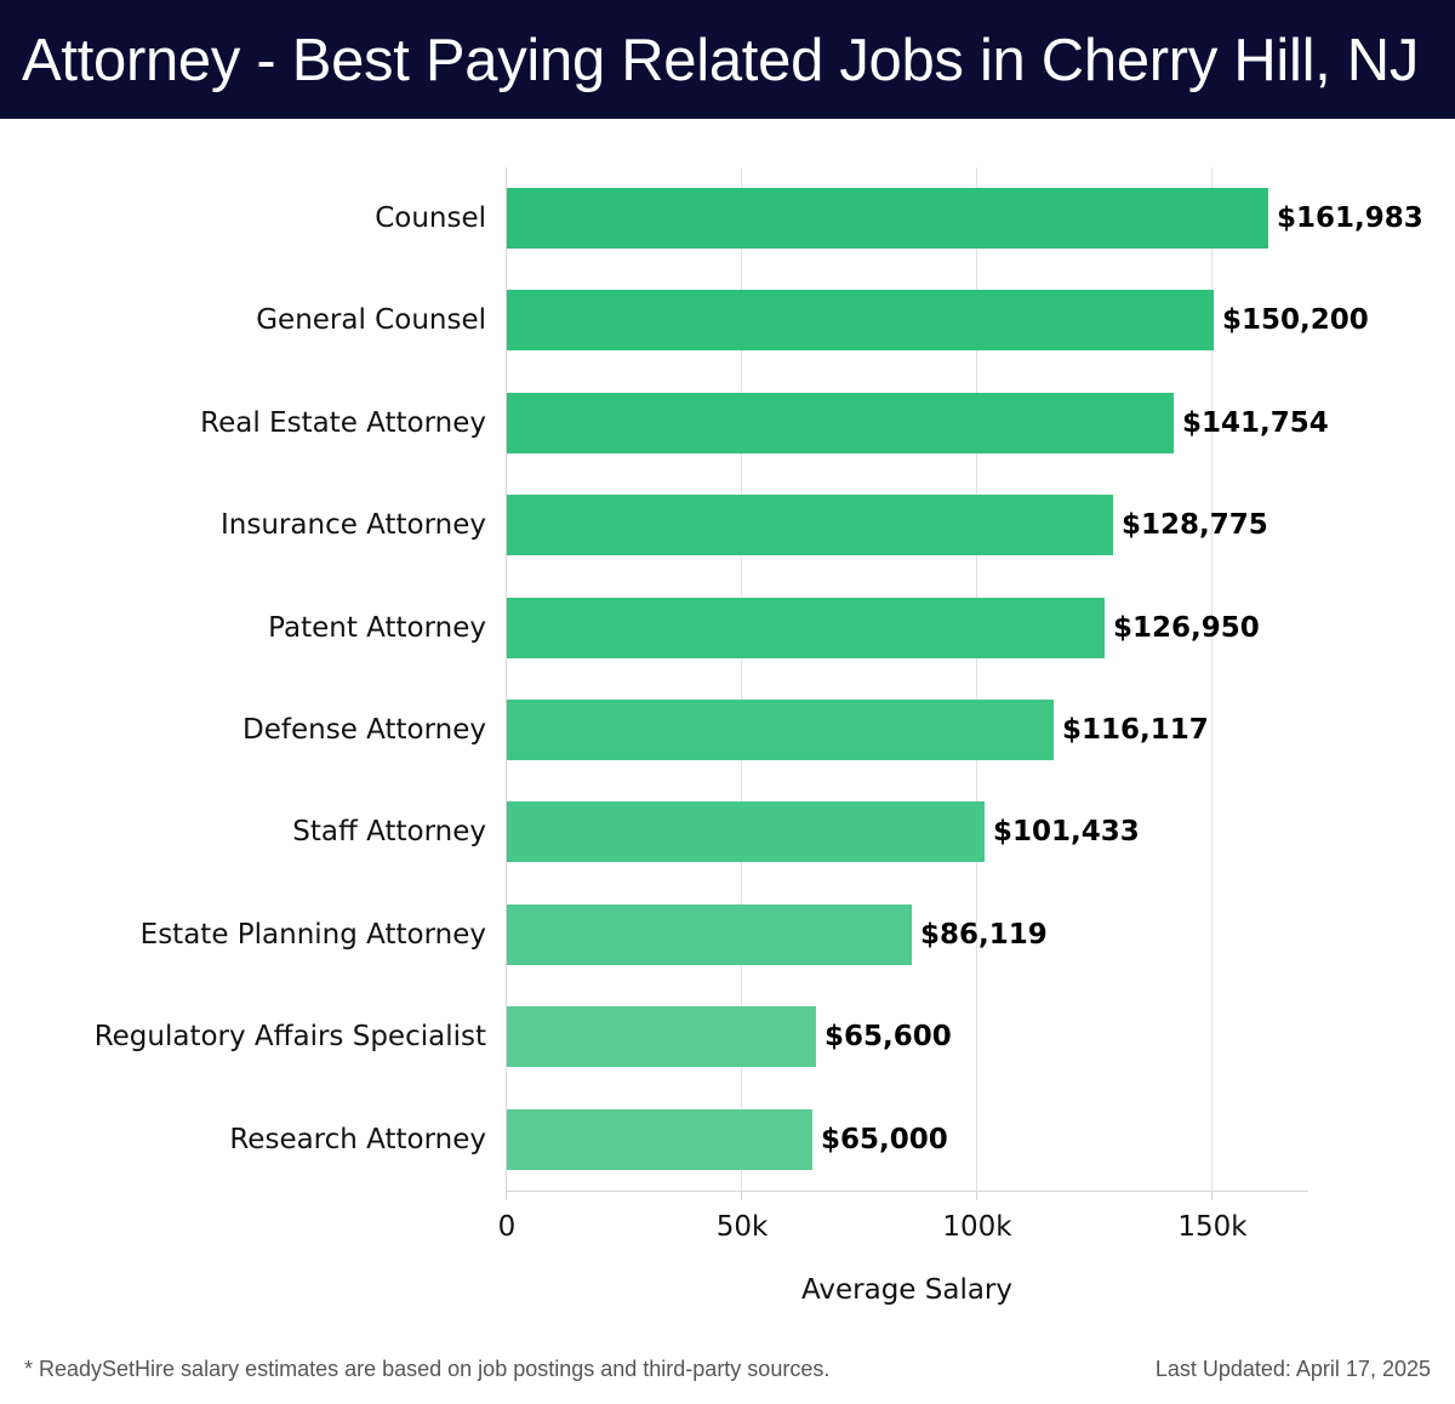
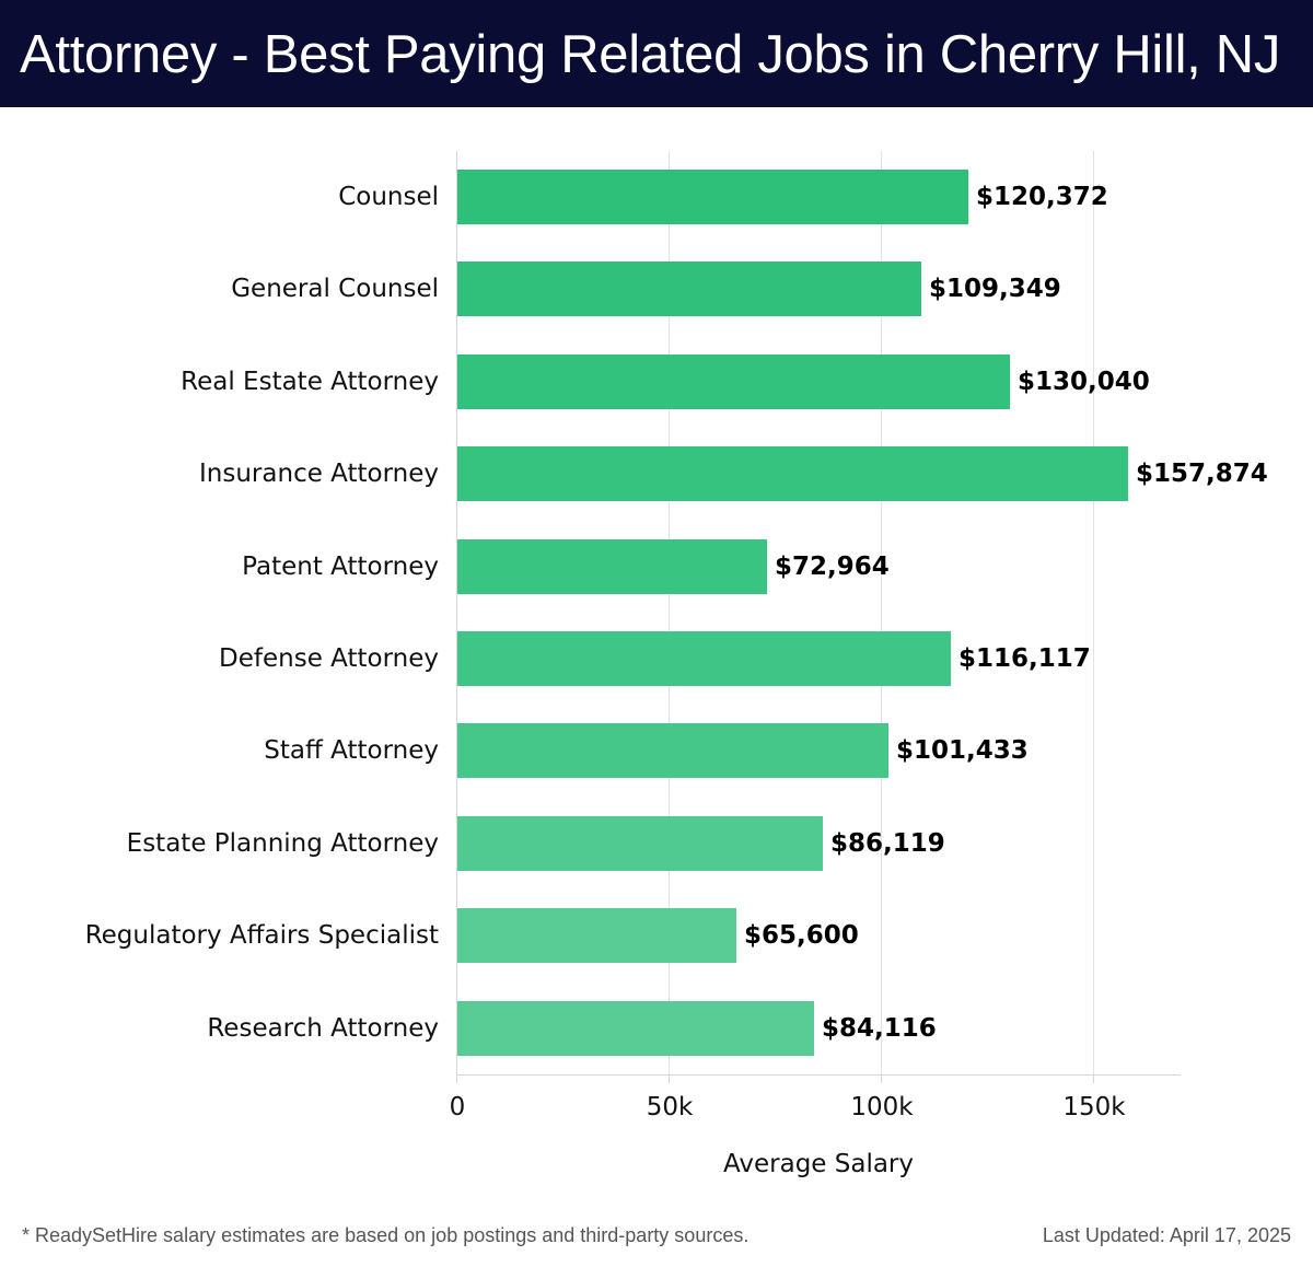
Counsel: $161,983 -> $120,372
General Counsel: $150,200 -> $109,349
Real Estate Attorney: $141,754 -> $130,040
Insurance Attorney: $128,775 -> $157,874
Patent Attorney: $126,950 -> $72,964
Research Attorney: $65,000 -> $84,116
